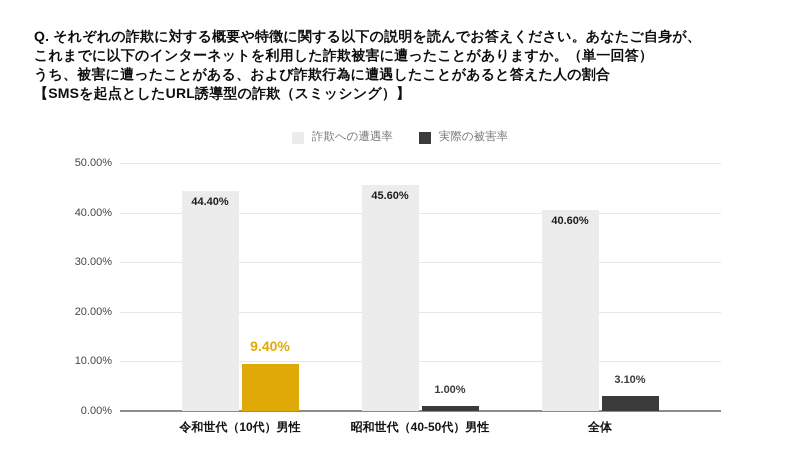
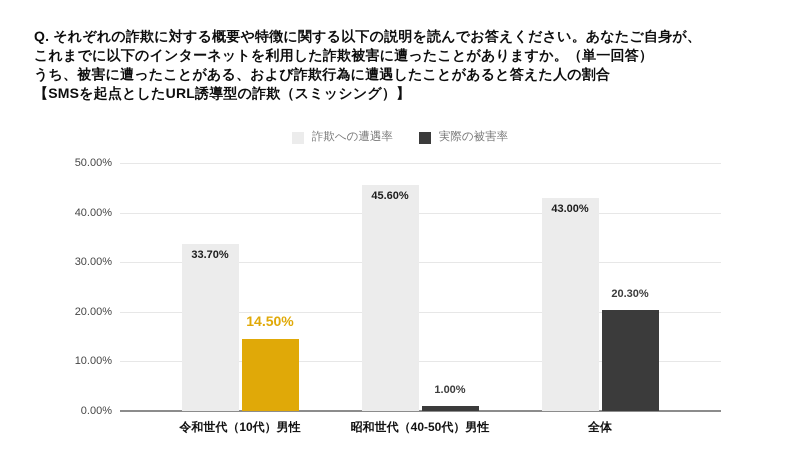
詐欺への遭遇率/令和世代（10代）男性: 44.40% -> 33.70%
実際の被害率/令和世代（10代）男性: 9.40% -> 14.50%
詐欺への遭遇率/全体: 40.60% -> 43.00%
実際の被害率/全体: 3.10% -> 20.30%
